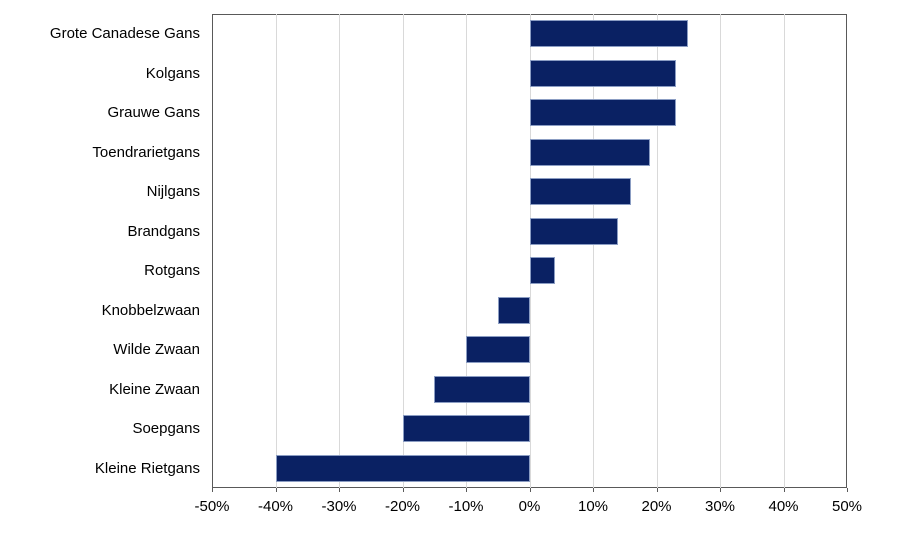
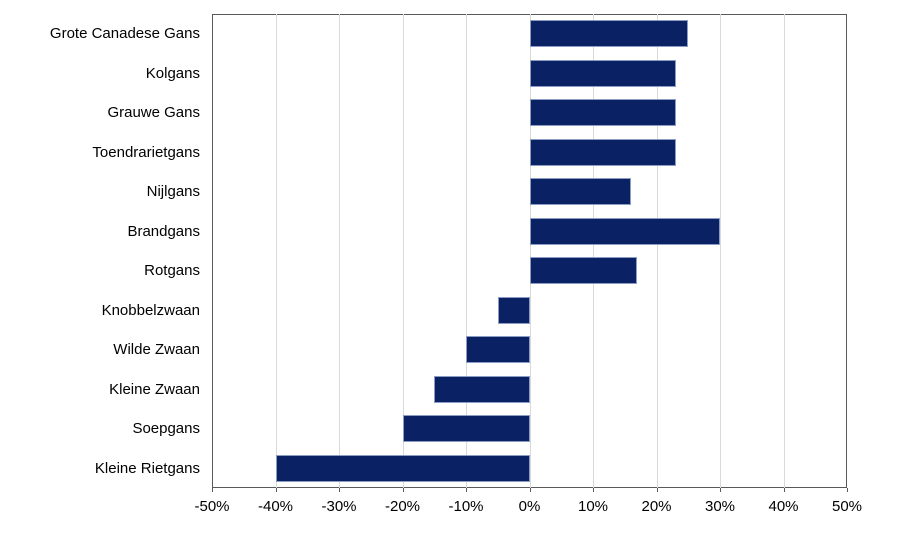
Toendrarietgans: 19% -> 23%
Brandgans: 14% -> 30%
Rotgans: 4% -> 17%
